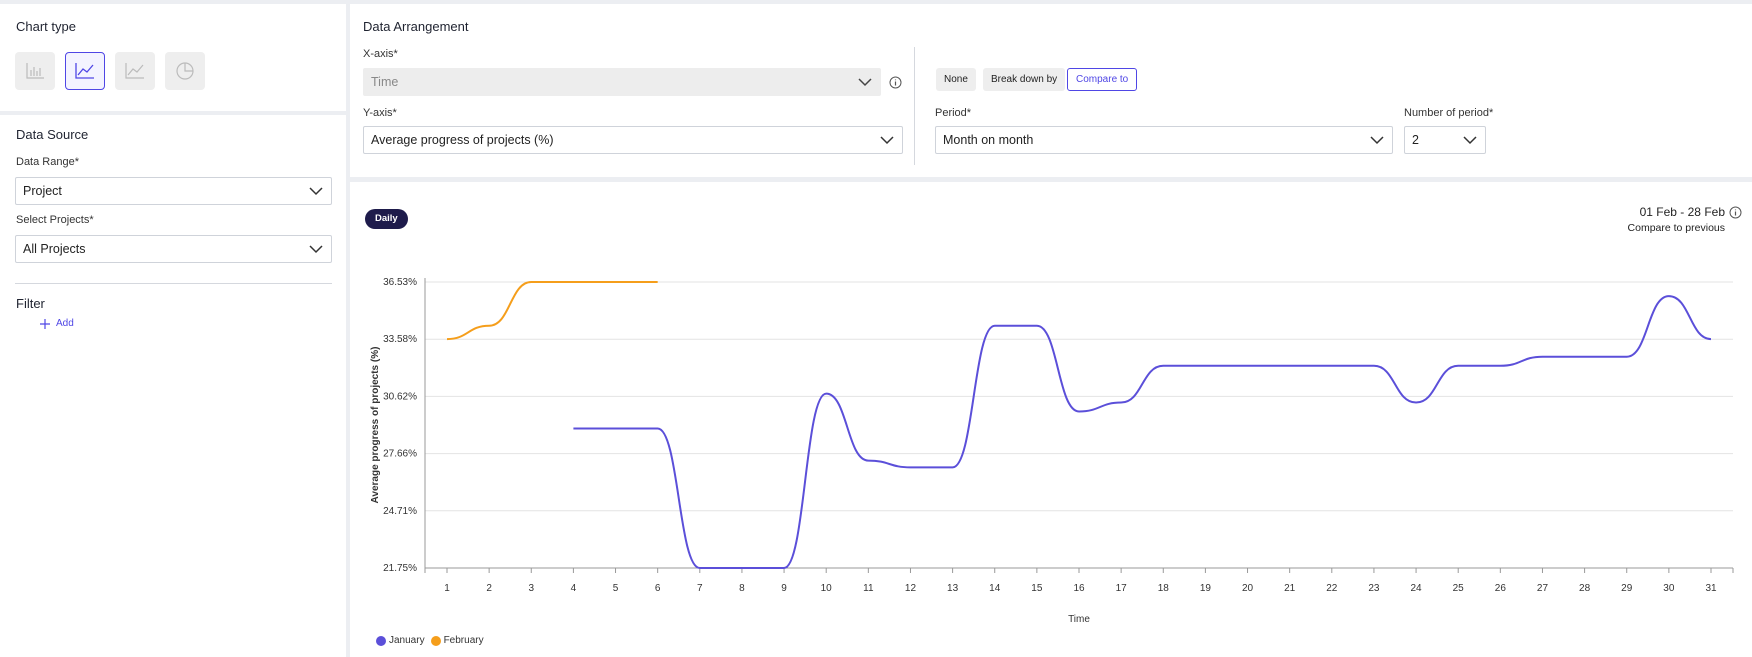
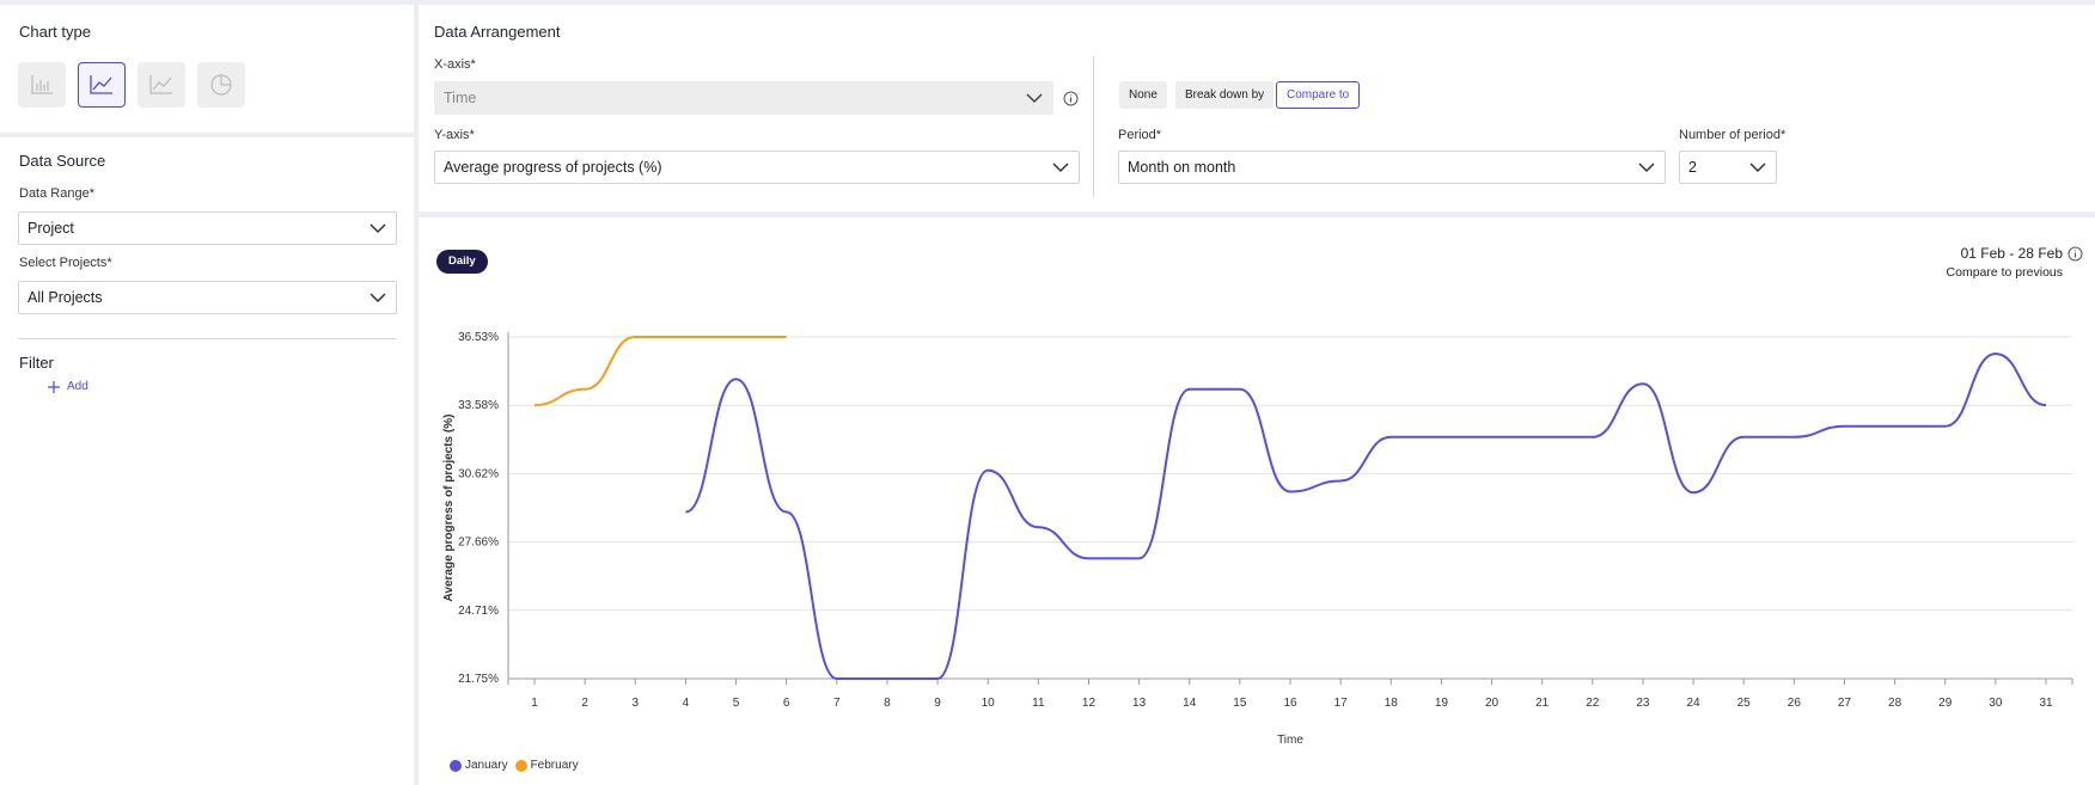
January/5: 29.0% -> 34.7%
January/11: 27.3% -> 28.3%
January/23: 32.2% -> 34.5%
January/24: 30.3% -> 29.8%
